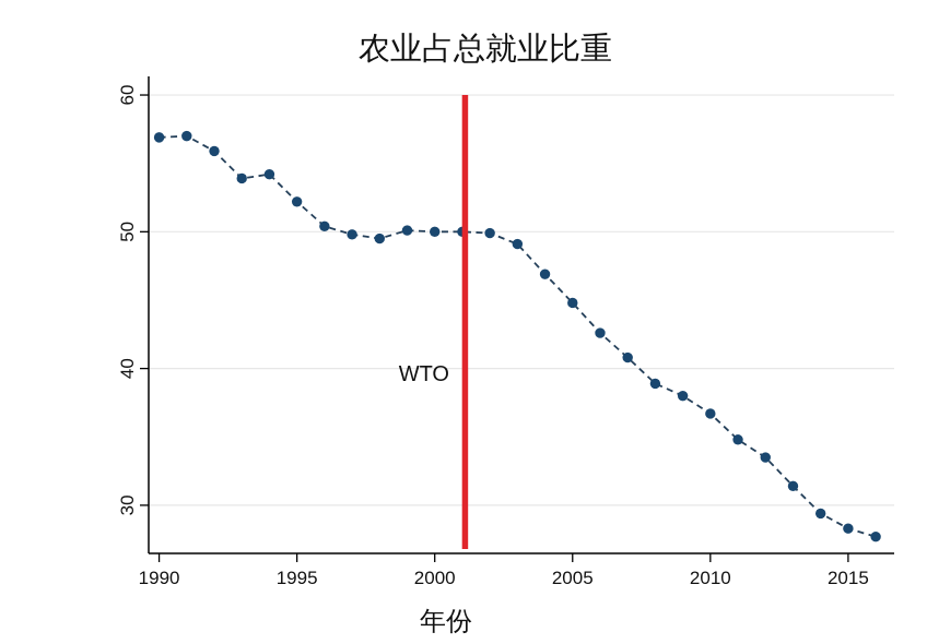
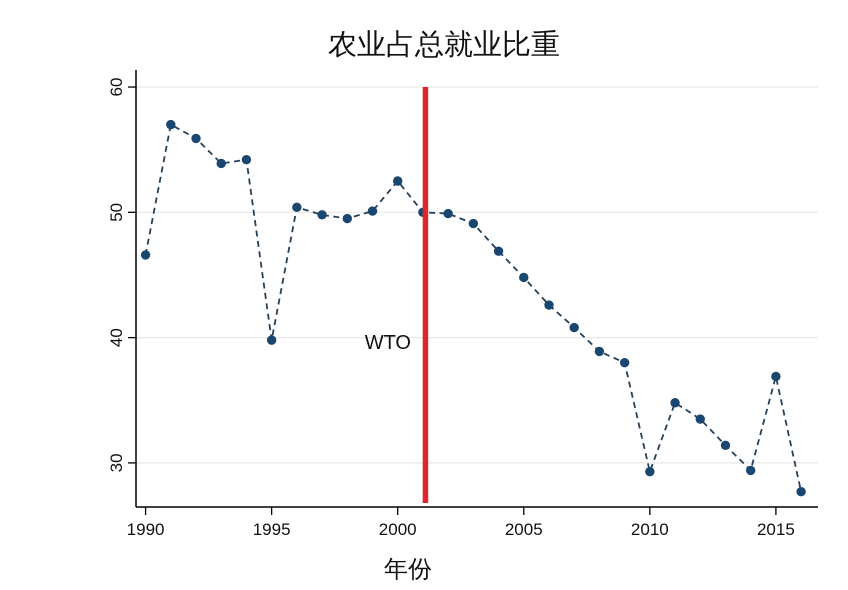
1990: 56.9 -> 46.6
1995: 52.2 -> 39.8
2000: 50.0 -> 52.5
2010: 36.7 -> 29.3
2015: 28.3 -> 36.9
